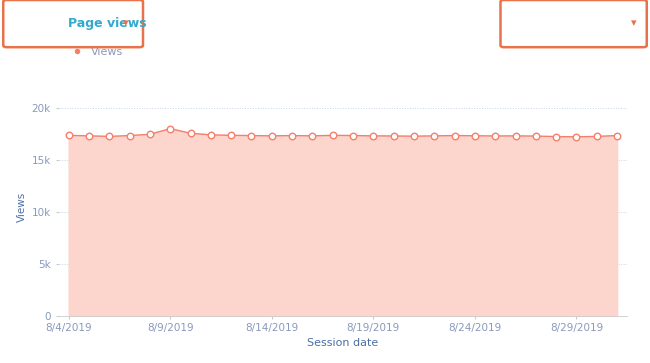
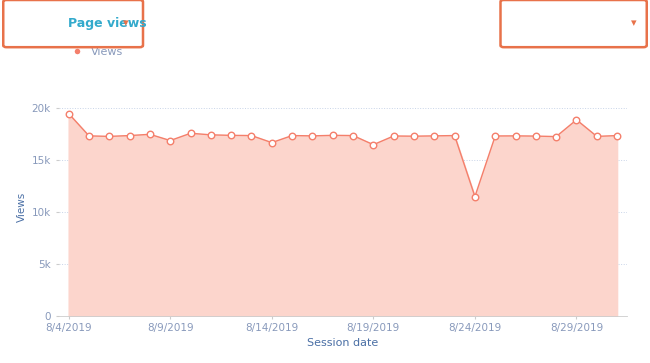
8/4/2019: 17.4k -> 19.5k
8/9/2019: 18.0k -> 16.9k
8/14/2019: 17.4k -> 16.7k
8/19/2019: 17.4k -> 16.5k
8/24/2019: 17.4k -> 11.5k
8/29/2019: 17.3k -> 18.9k
